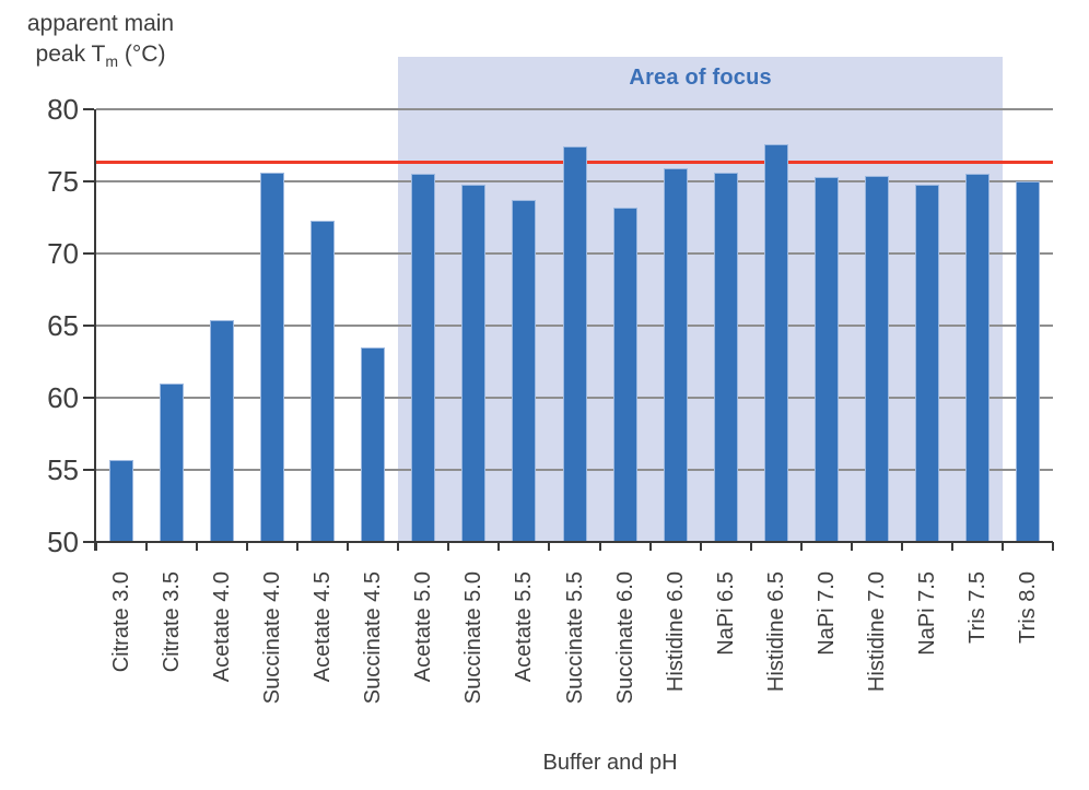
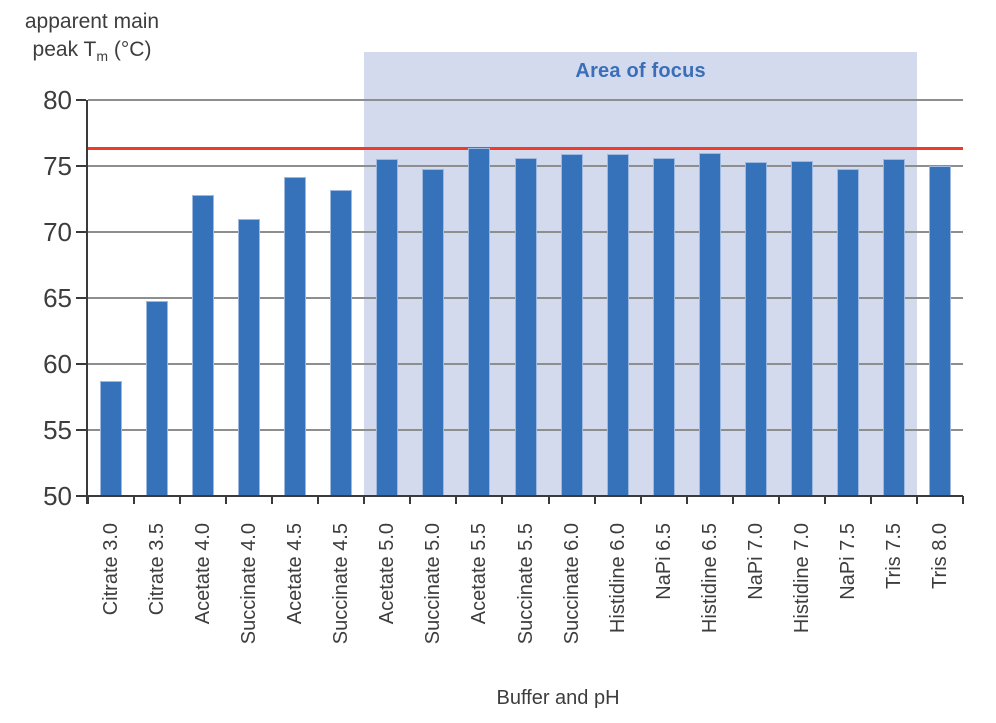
Citrate 3.0: 55.7 -> 58.7
Citrate 3.5: 61.0 -> 64.8
Acetate 4.0: 65.4 -> 72.8
Succinate 4.0: 75.6 -> 71.0
Acetate 4.5: 72.3 -> 74.2
Succinate 4.5: 63.5 -> 73.2
Acetate 5.5: 73.7 -> 76.4
Succinate 5.5: 77.4 -> 75.6
Succinate 6.0: 73.2 -> 75.9
Histidine 6.5: 77.6 -> 76.0
